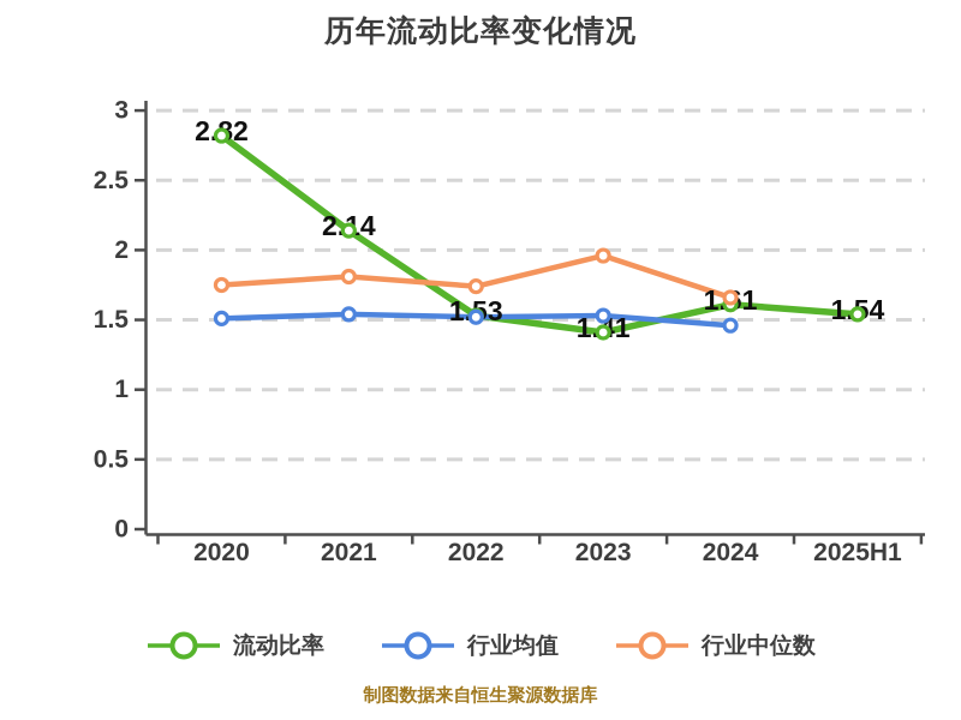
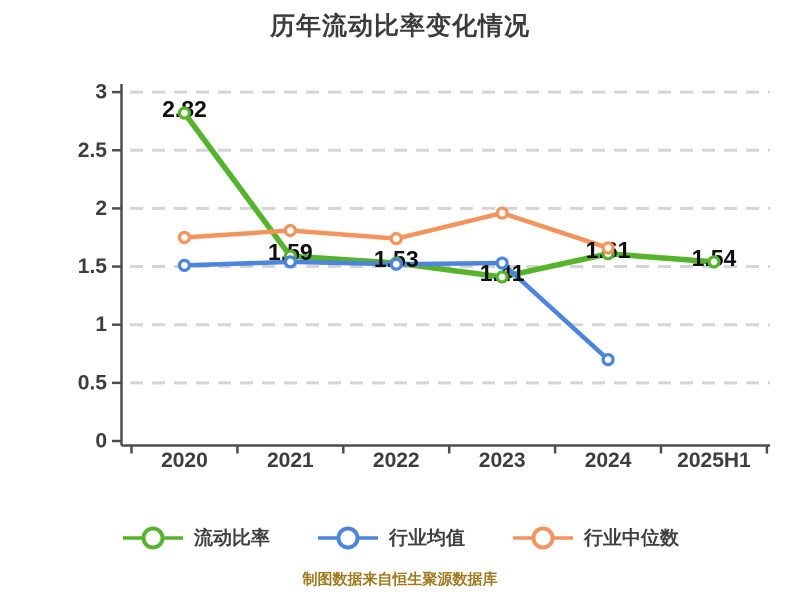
流动比率/2021: 2.14 -> 1.59
行业均值/2024: 1.46 -> 0.70
